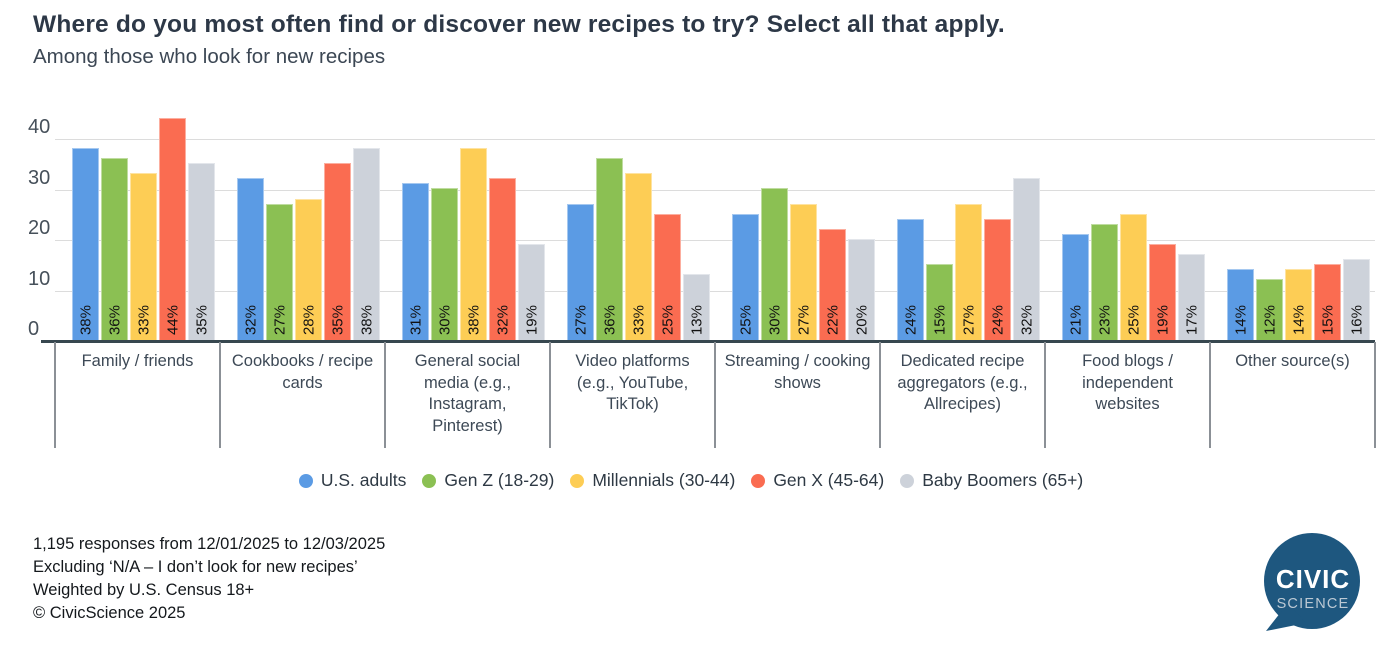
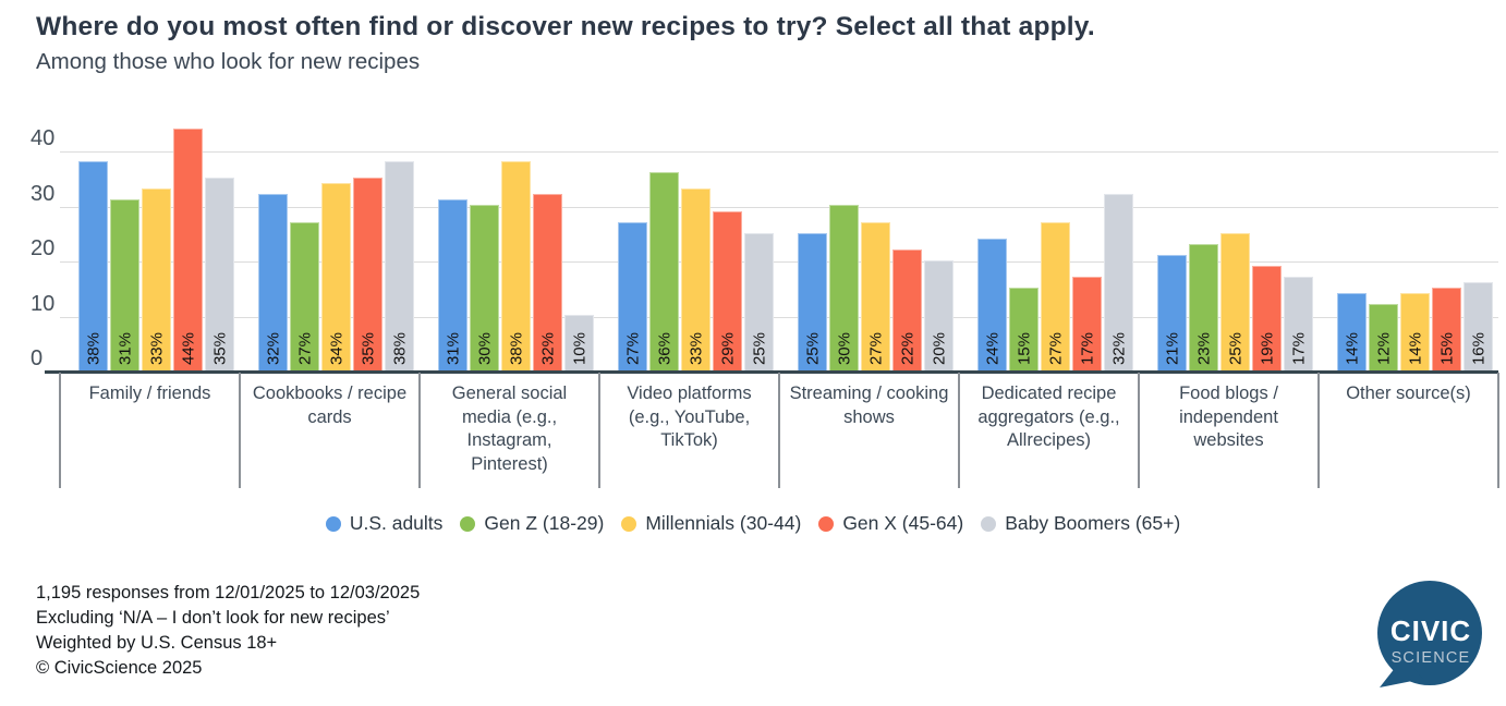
Gen Z (18-29)/Family / friends: 36% -> 31%
Millennials (30-44)/Cookbooks / recipe cards: 28% -> 34%
Baby Boomers (65+)/General social media (e.g., Instagram, Pinterest): 19% -> 10%
Gen X (45-64)/Video platforms (e.g., YouTube, TikTok): 25% -> 29%
Baby Boomers (65+)/Video platforms (e.g., YouTube, TikTok): 13% -> 25%
Gen X (45-64)/Dedicated recipe aggregators (e.g., Allrecipes): 24% -> 17%
